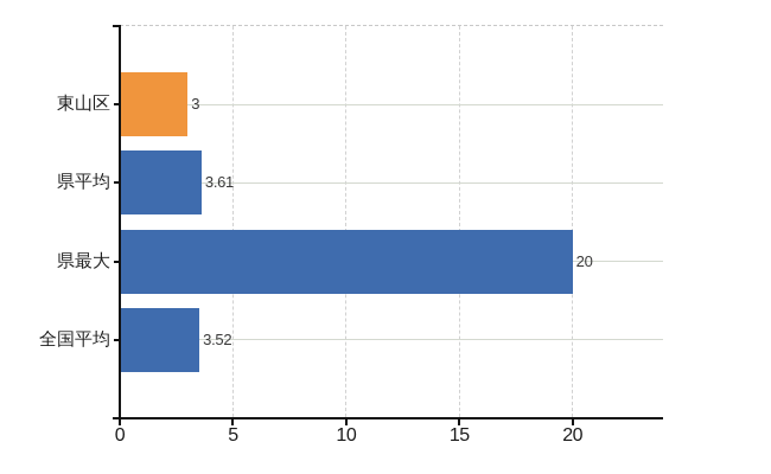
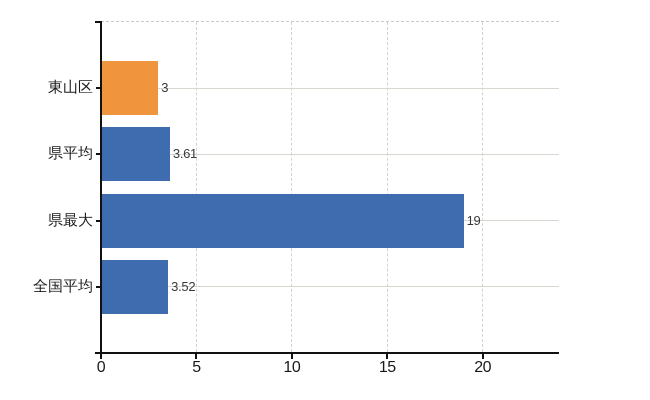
県最大: 20 -> 19
